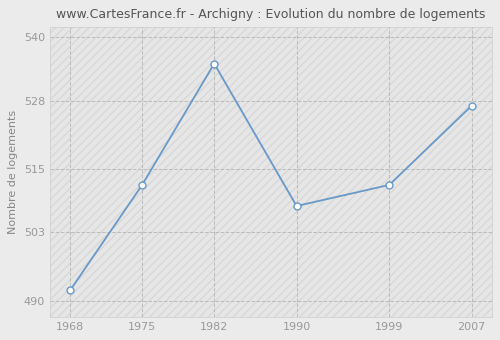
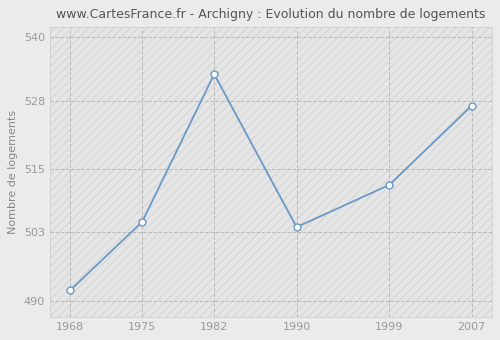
1975: 512 -> 505
1982: 535 -> 533
1990: 508 -> 504
